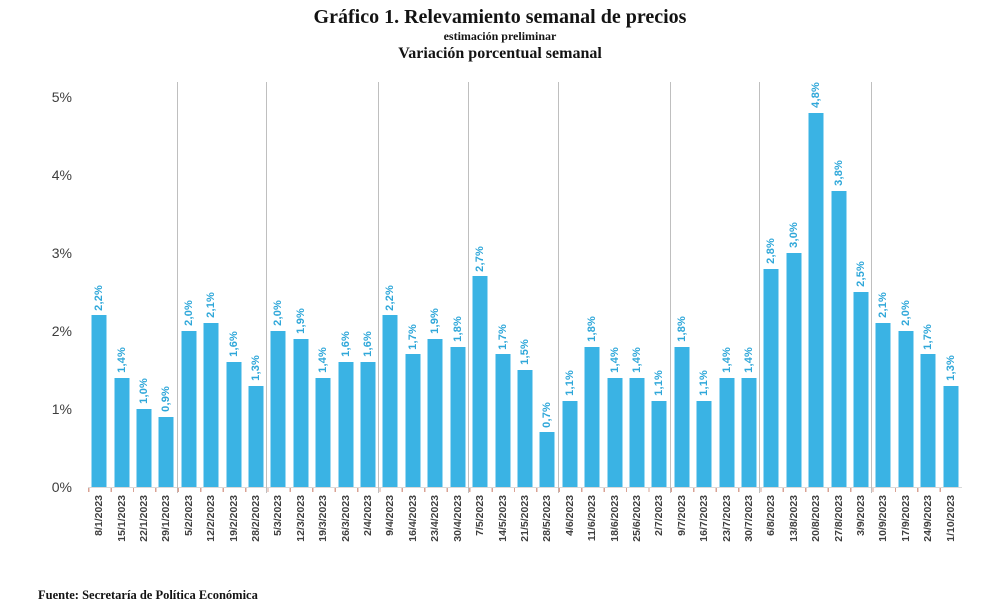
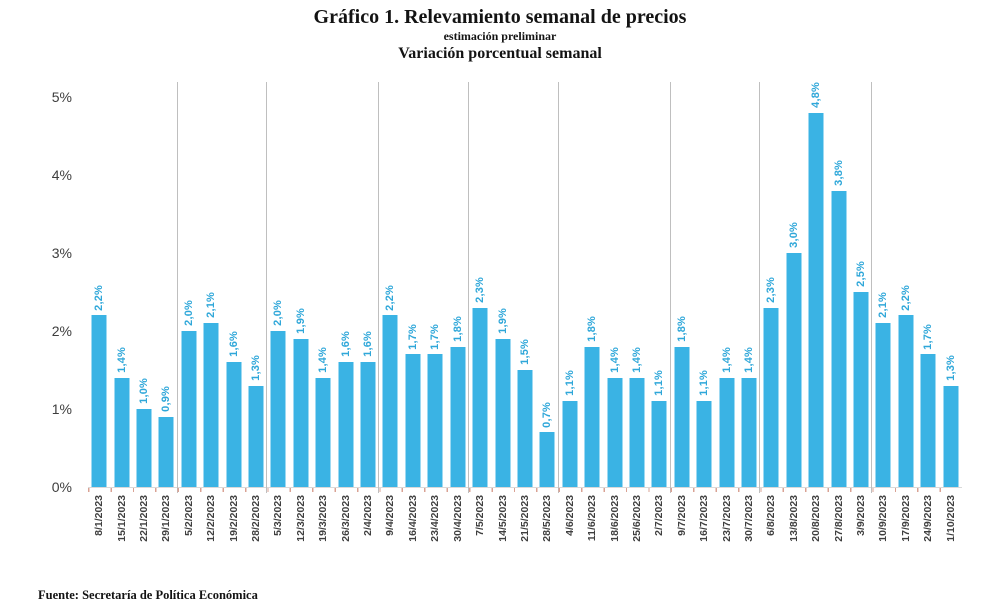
23/4/2023: 1,9% -> 1,7%
7/5/2023: 2,7% -> 2,3%
14/5/2023: 1,7% -> 1,9%
6/8/2023: 2,8% -> 2,3%
17/9/2023: 2,0% -> 2,2%
